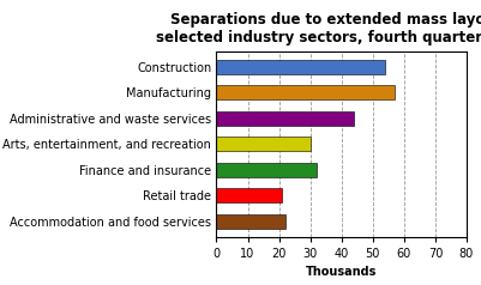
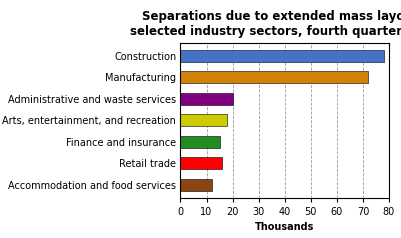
Construction: 54 -> 78
Manufacturing: 57 -> 72
Administrative and waste services: 44 -> 20
Arts, entertainment, and recreation: 30 -> 18
Finance and insurance: 32 -> 15
Retail trade: 21 -> 16
Accommodation and food services: 22 -> 12
